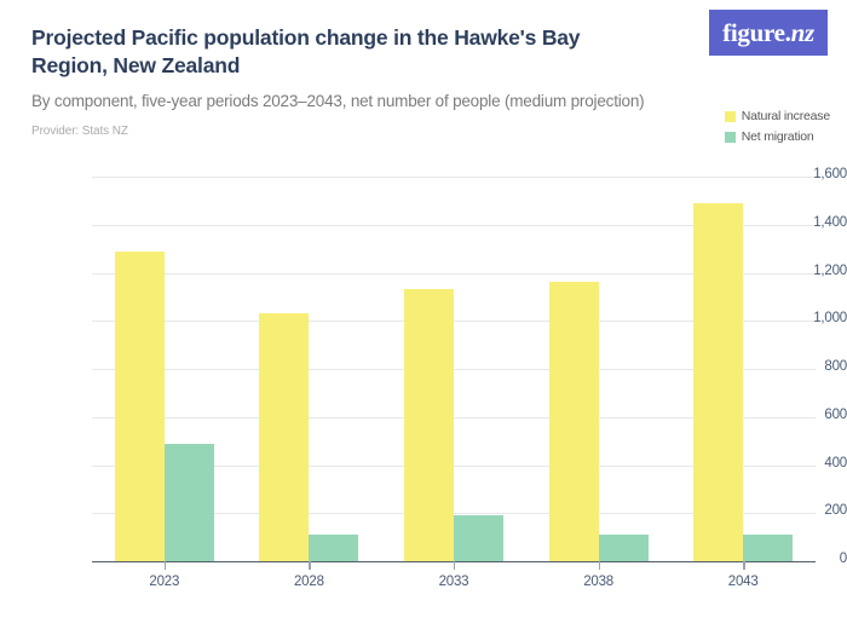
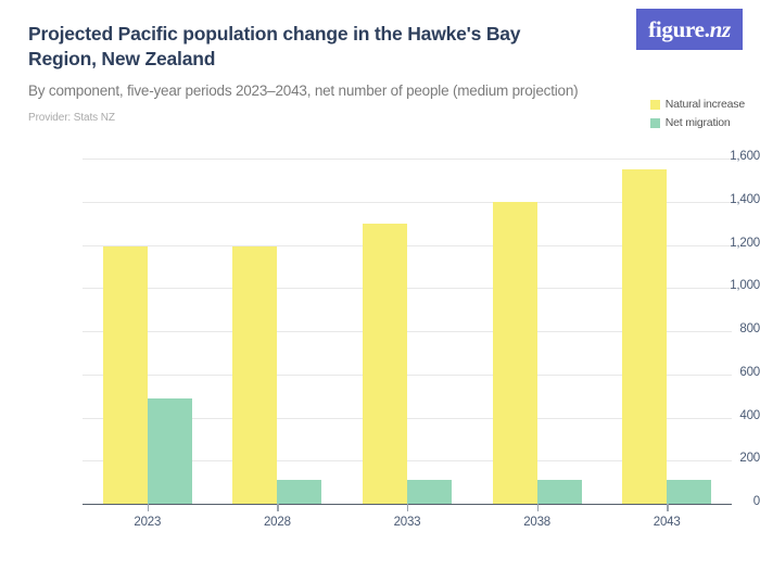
Natural increase/2023: 1290 -> 1190
Natural increase/2028: 1030 -> 1190
Natural increase/2033: 1130 -> 1300
Net migration/2033: 190 -> 110
Natural increase/2038: 1160 -> 1400
Natural increase/2043: 1490 -> 1550
